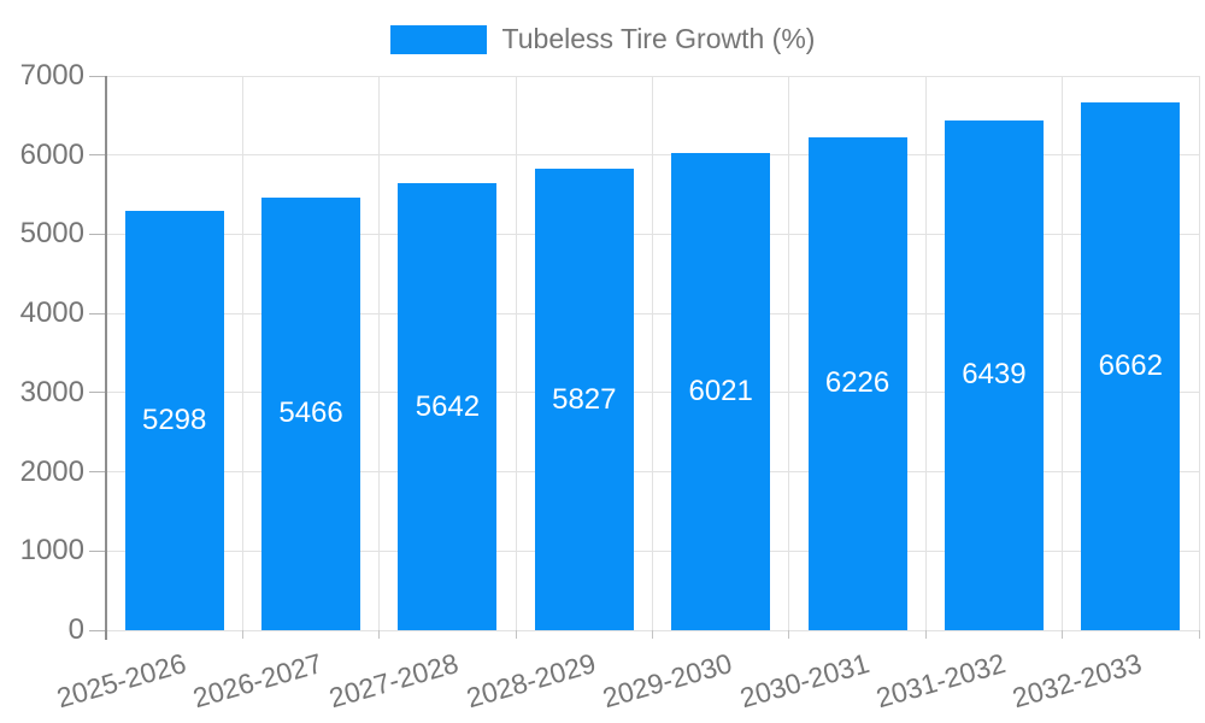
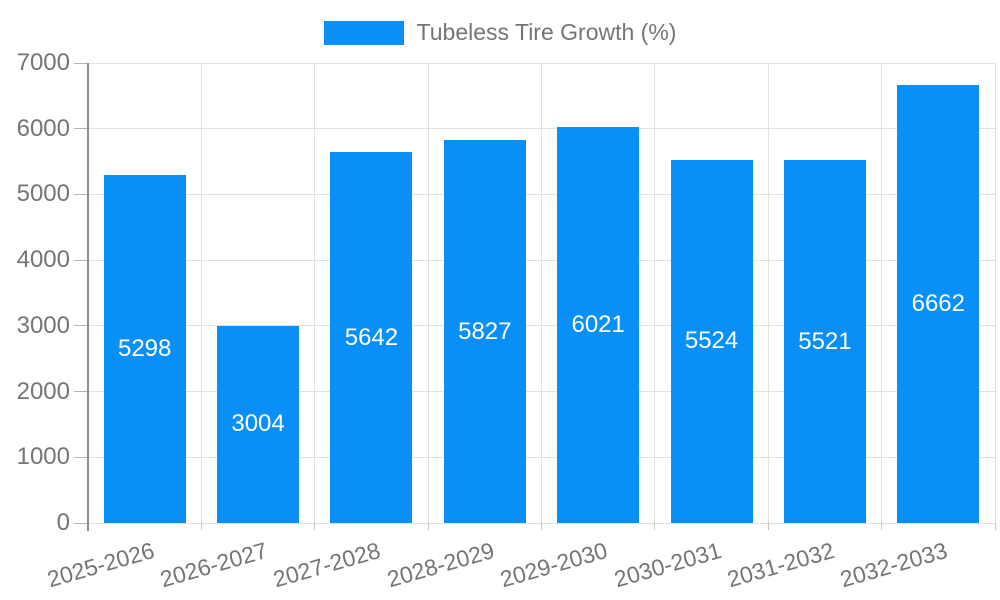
2026-2027: 5466 -> 3004
2030-2031: 6226 -> 5524
2031-2032: 6439 -> 5521
